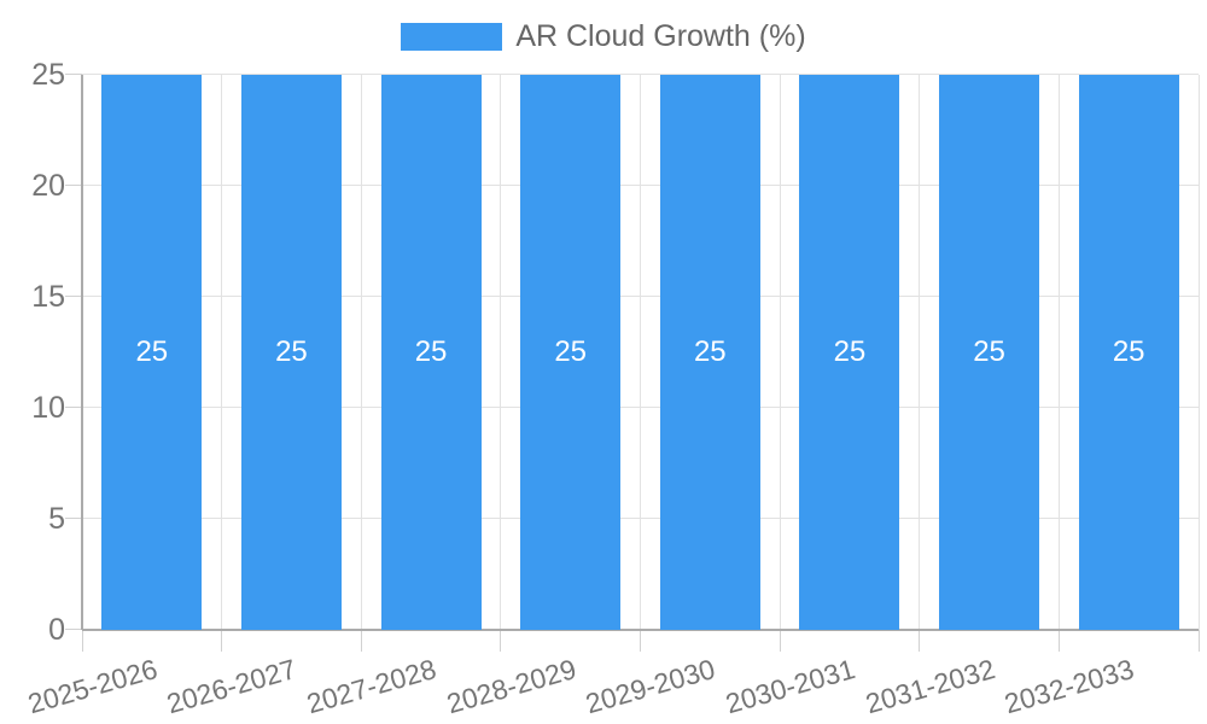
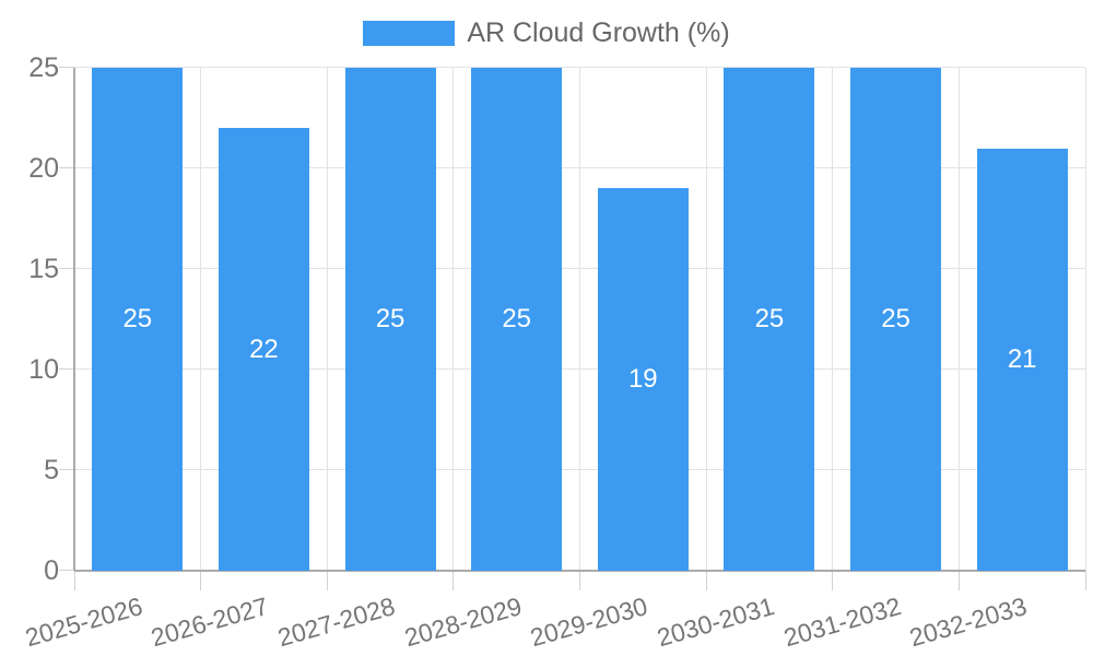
2026-2027: 25 -> 22
2029-2030: 25 -> 19
2032-2033: 25 -> 21
